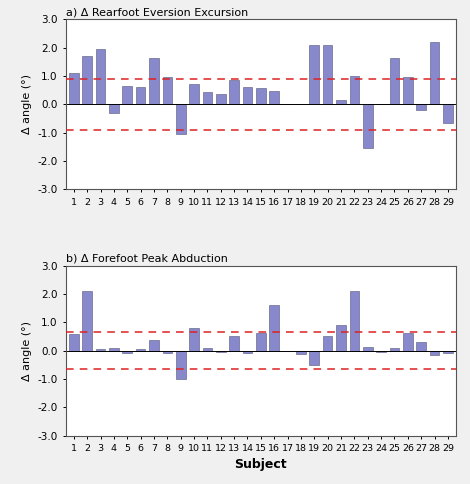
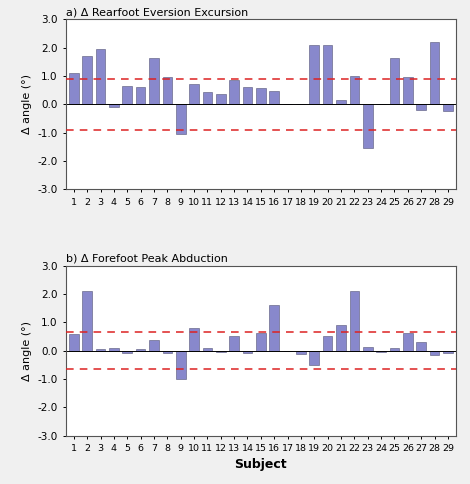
a) Δ Rearfoot Eversion Excursion/4: -0.30 -> -0.10
a) Δ Rearfoot Eversion Excursion/29: -0.65 -> -0.25
